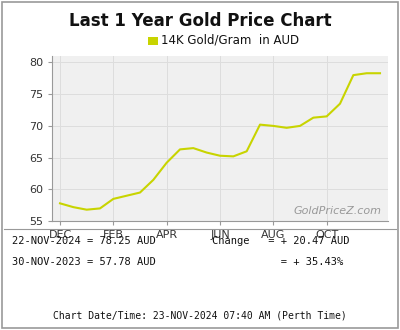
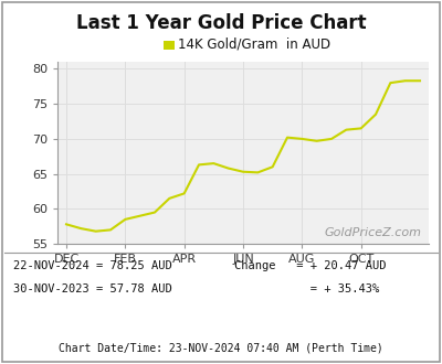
APR: 64.2 -> 62.2
